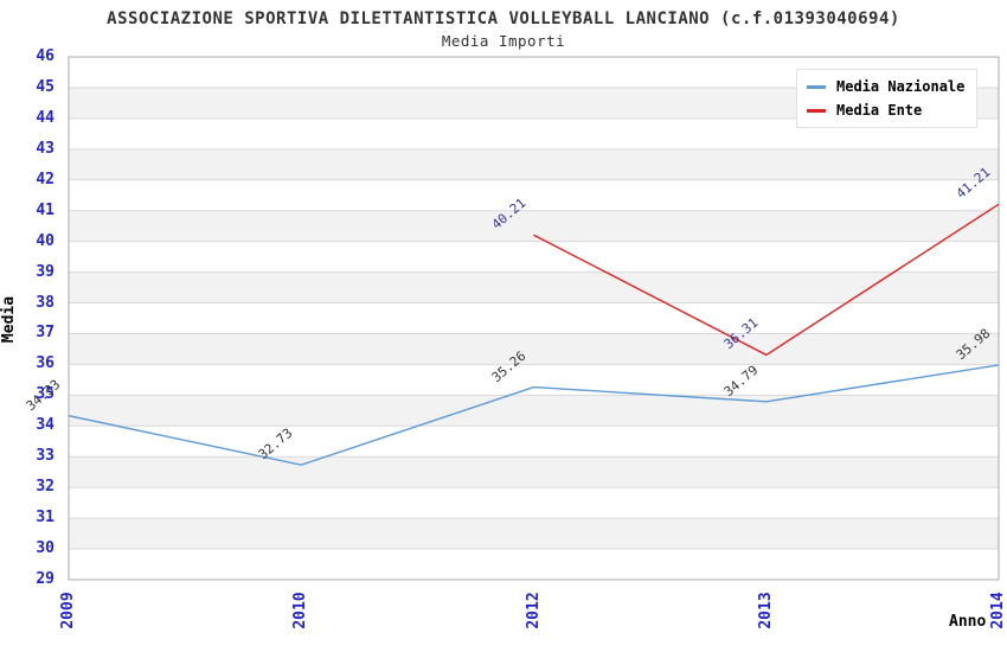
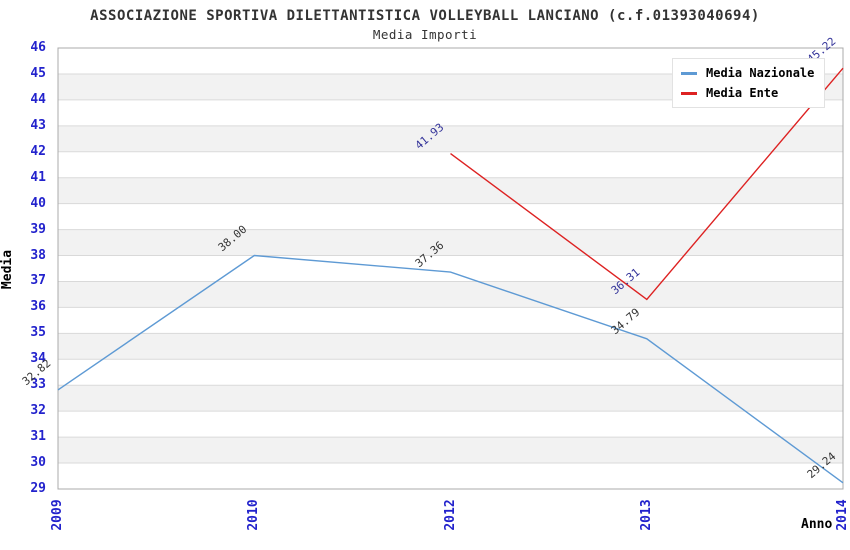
Media Nazionale/2009: 34.33 -> 32.82
Media Nazionale/2010: 32.73 -> 38.00
Media Nazionale/2012: 35.26 -> 37.36
Media Ente/2012: 40.21 -> 41.93
Media Nazionale/2014: 35.98 -> 29.24
Media Ente/2014: 41.21 -> 45.22
